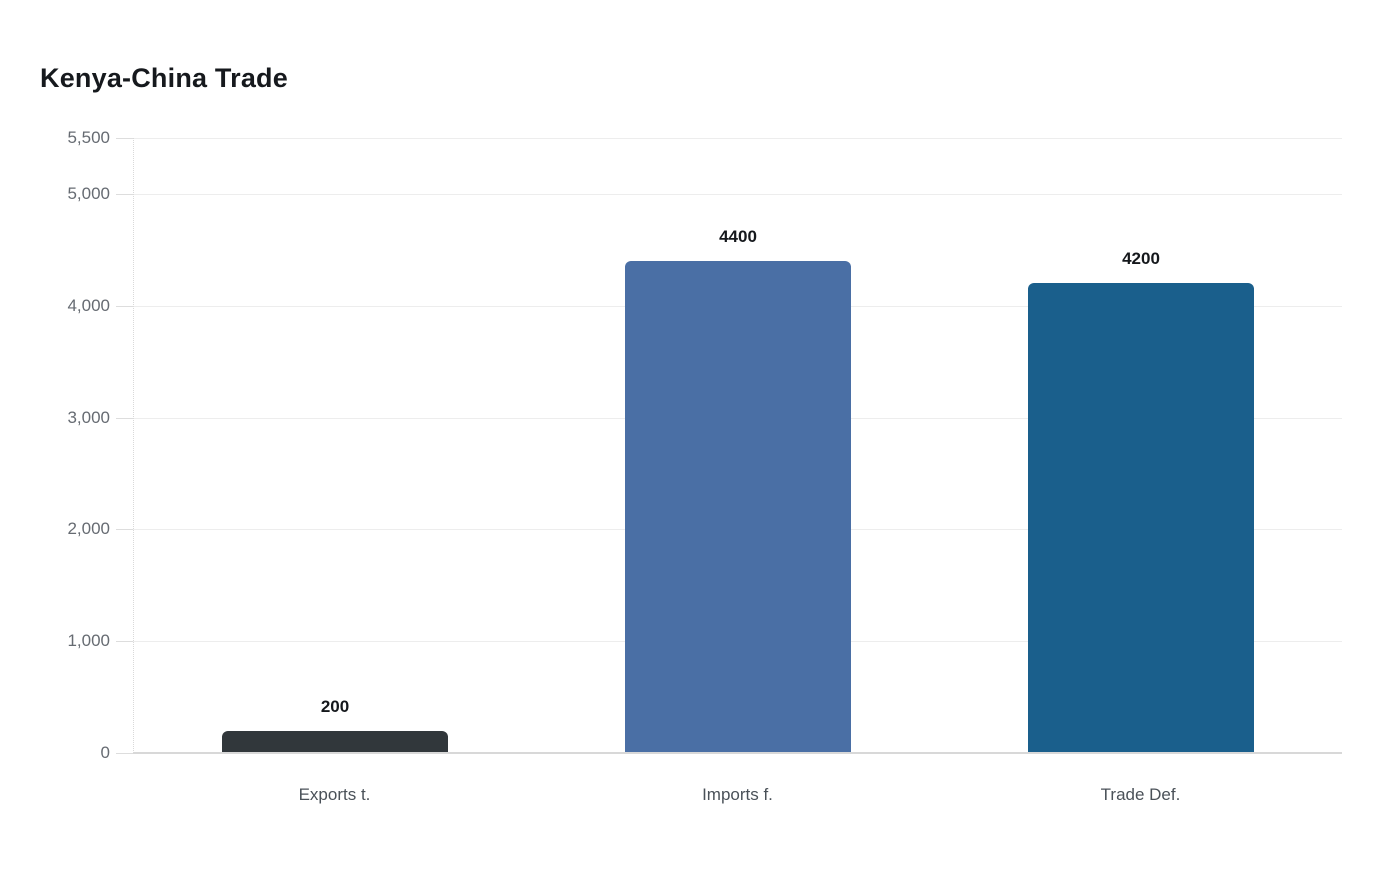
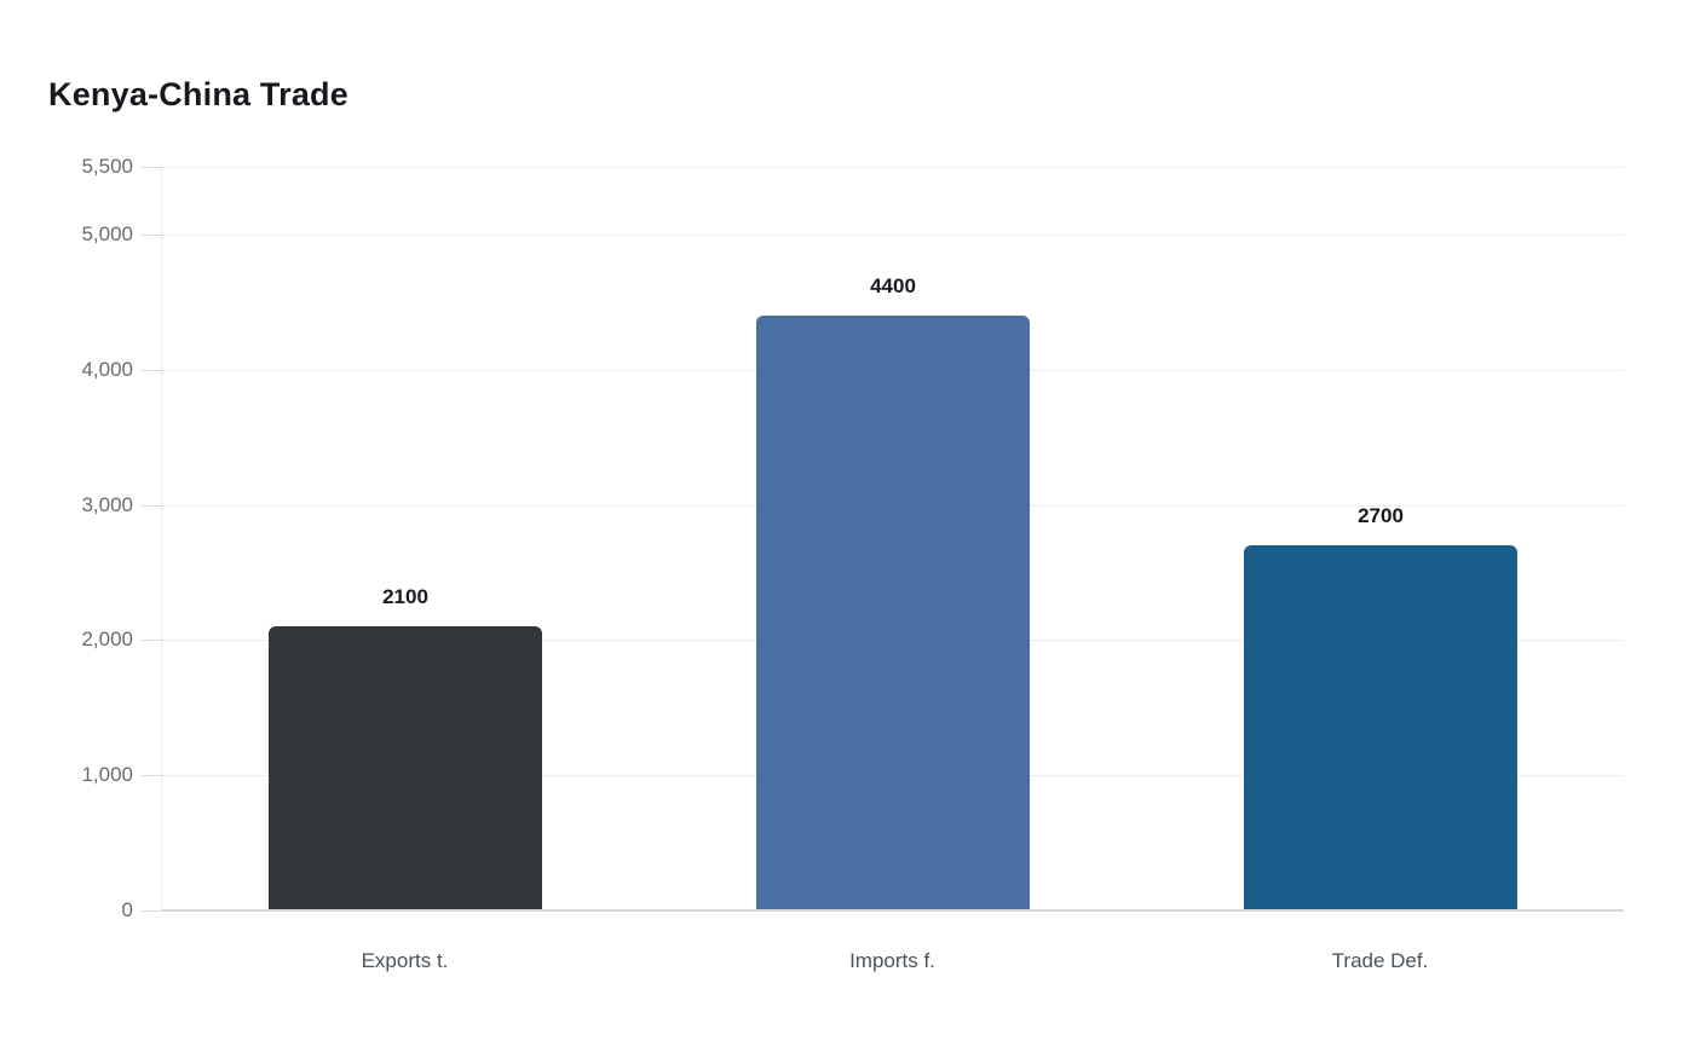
Exports t.: 200 -> 2100
Trade Def.: 4200 -> 2700
